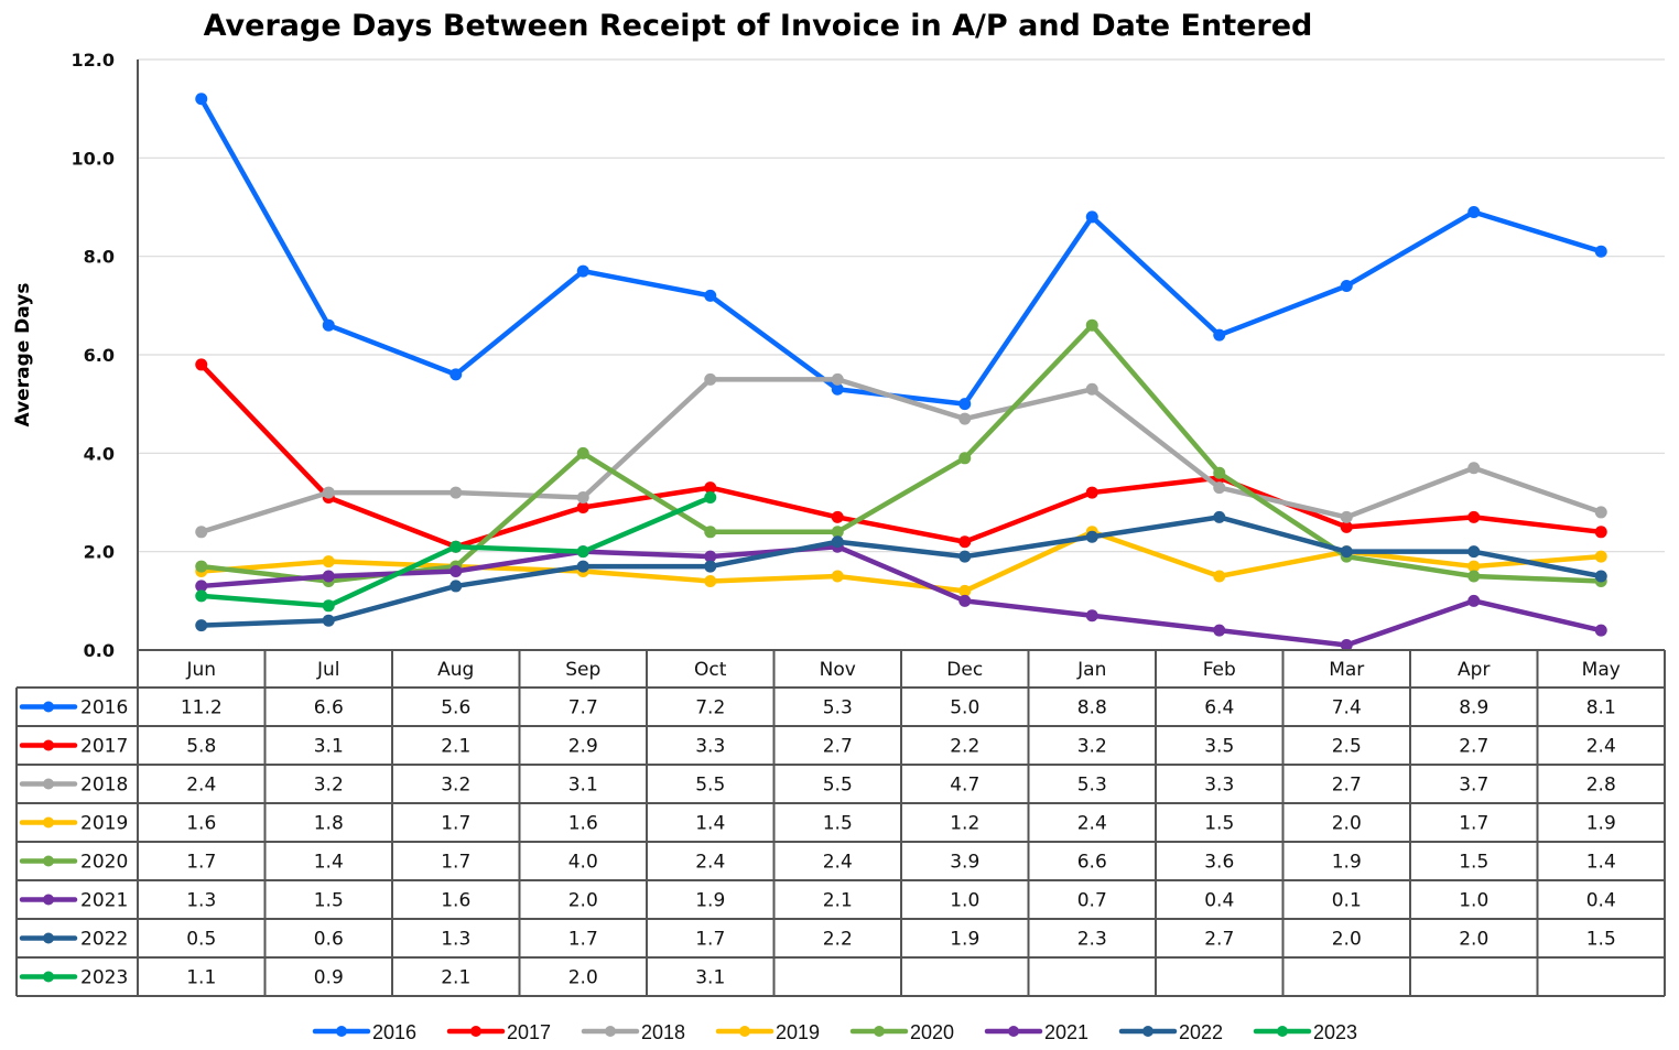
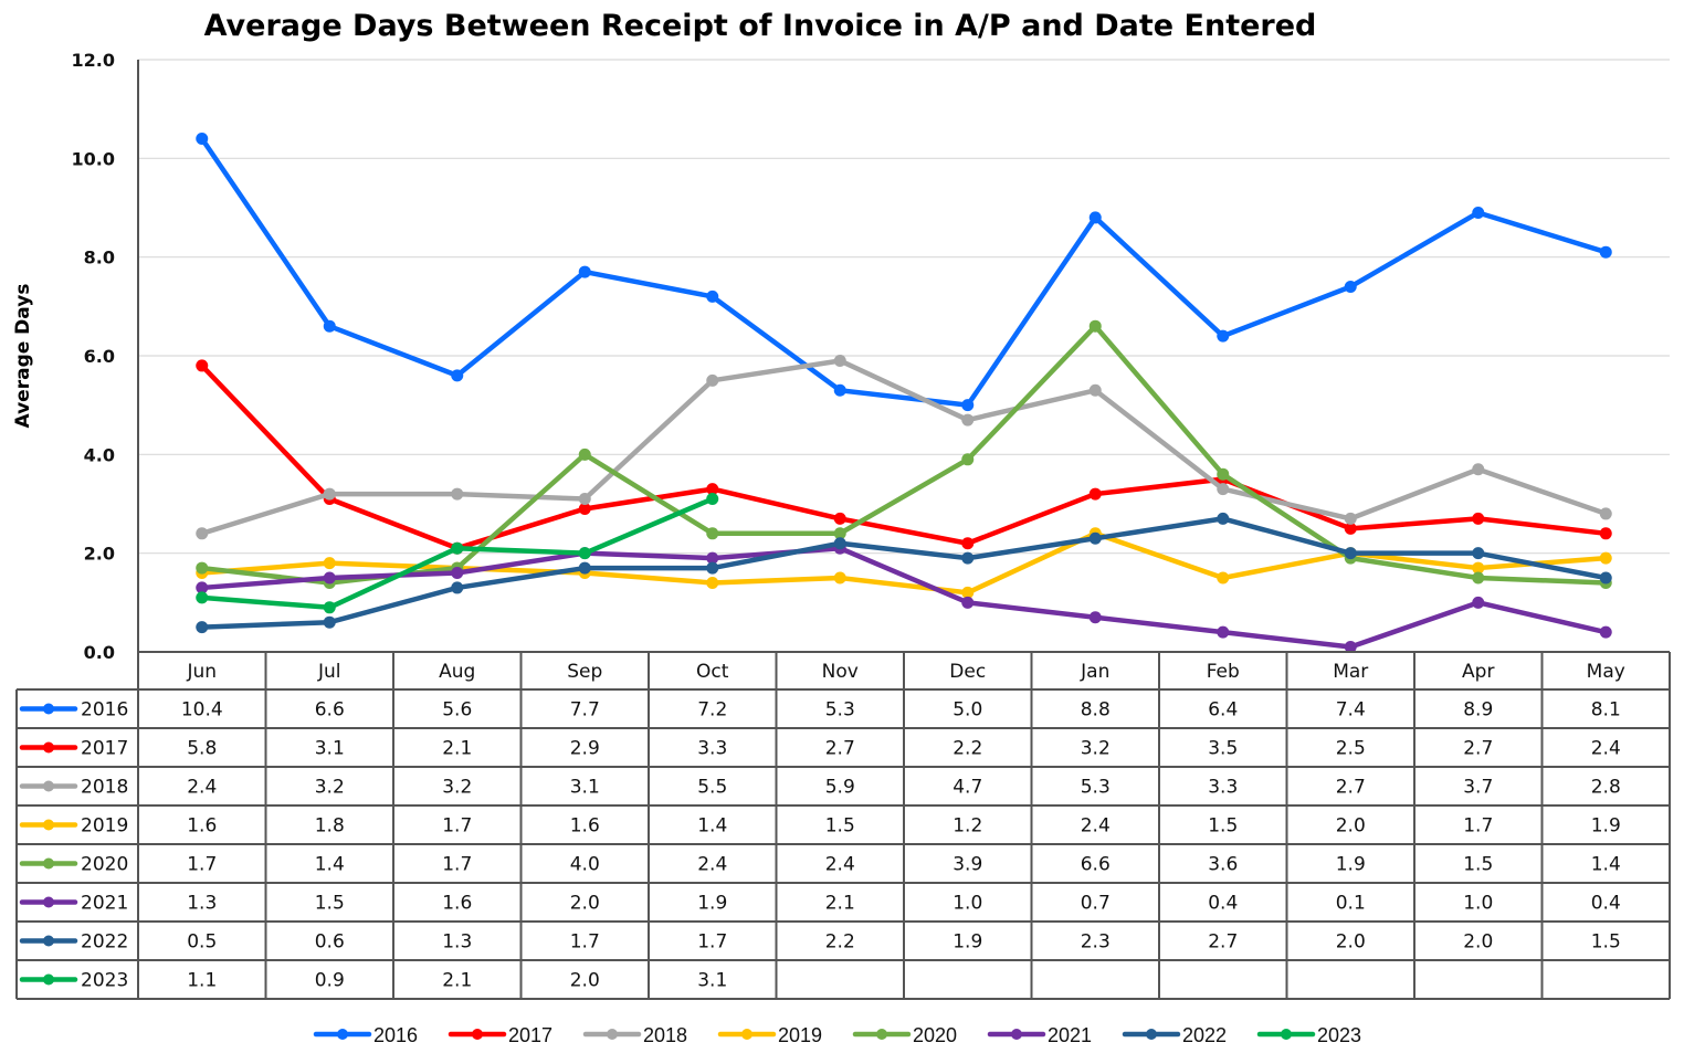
2016/Jun: 11.2 -> 10.4
2018/Nov: 5.5 -> 5.9
